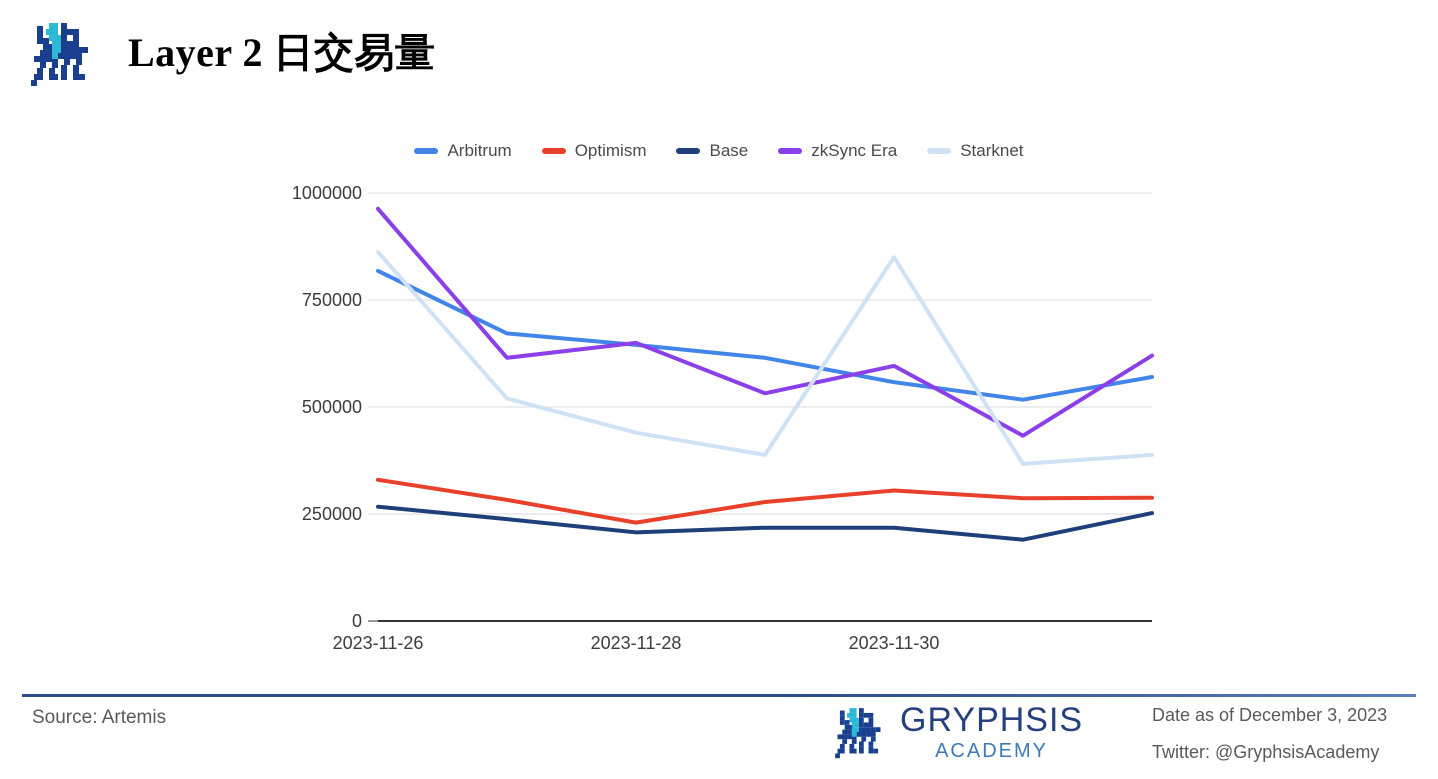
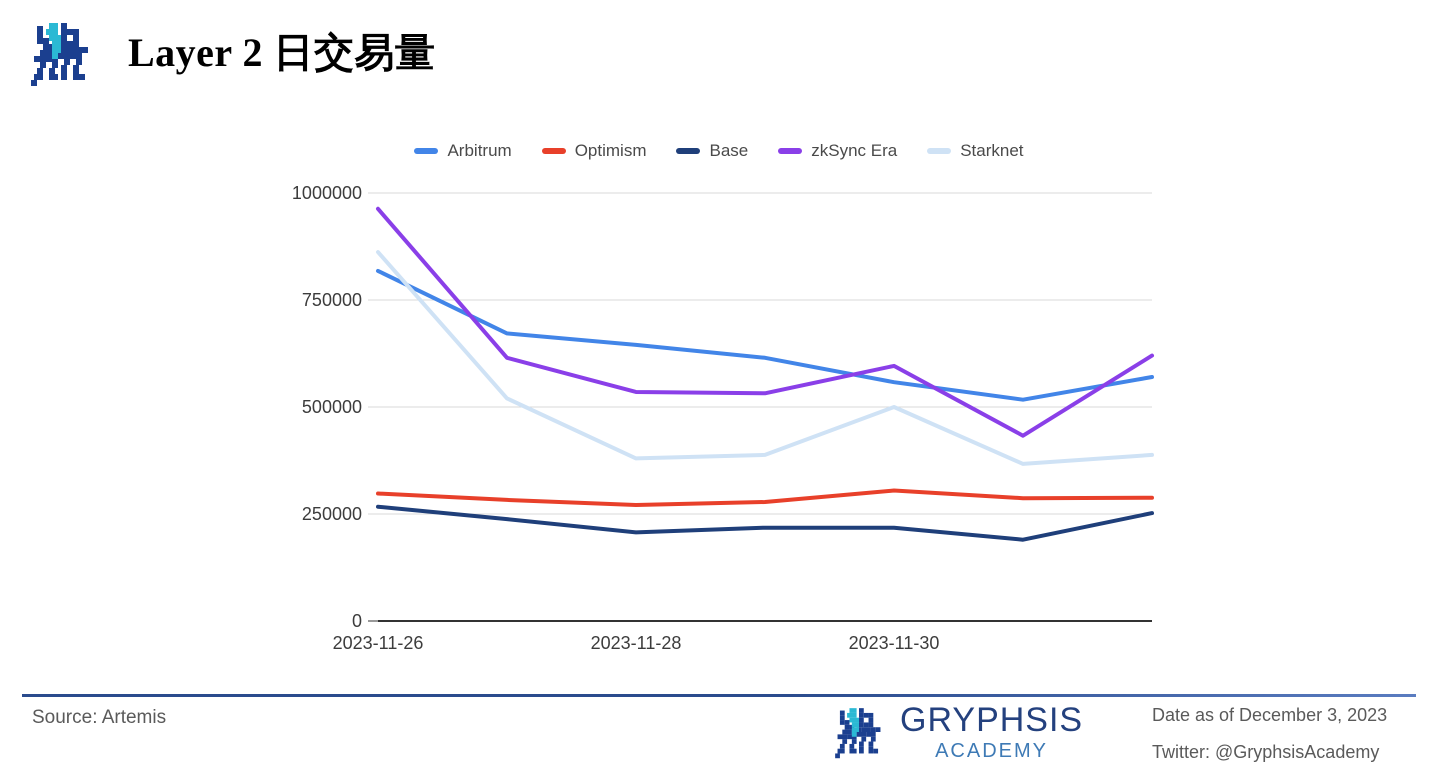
Optimism/2023-11-26: 330000 -> 300000
Optimism/2023-11-28: 230000 -> 270000
zkSync Era/2023-11-28: 650000 -> 540000
Starknet/2023-11-28: 440000 -> 380000
Starknet/2023-11-30: 850000 -> 500000
